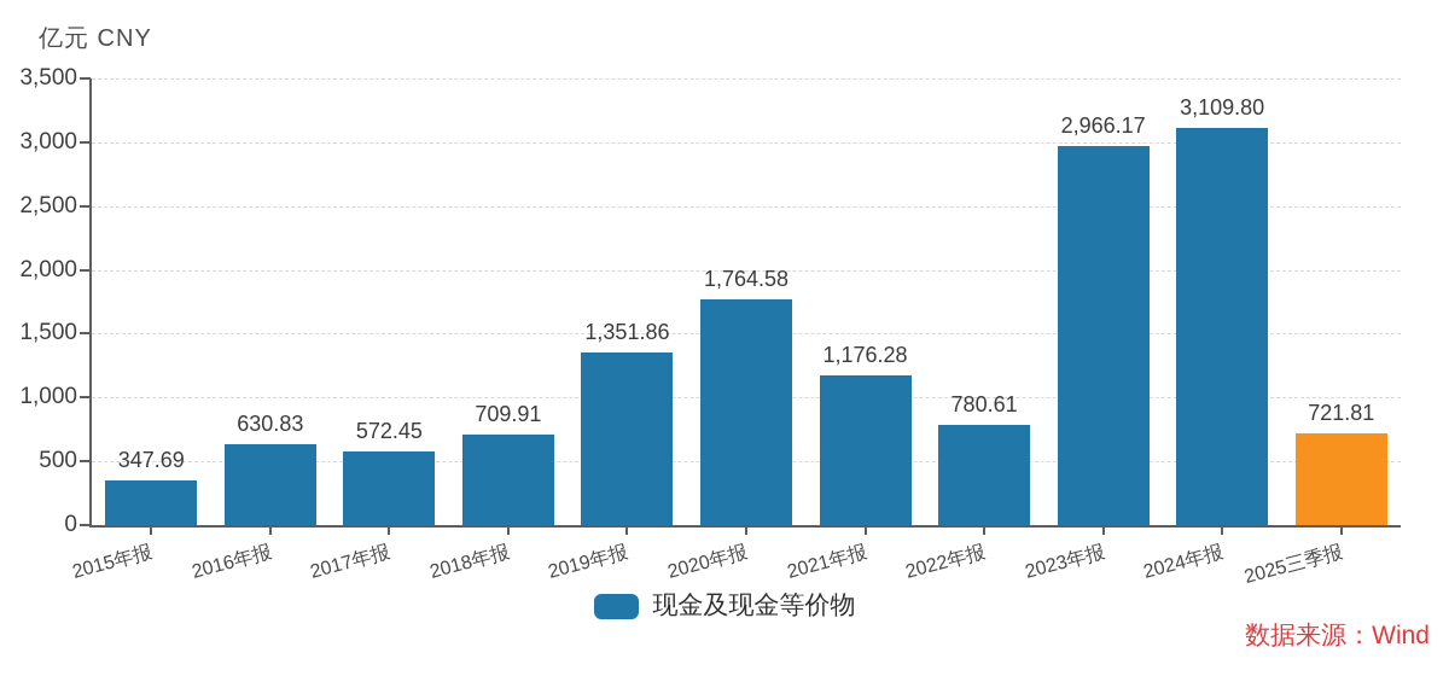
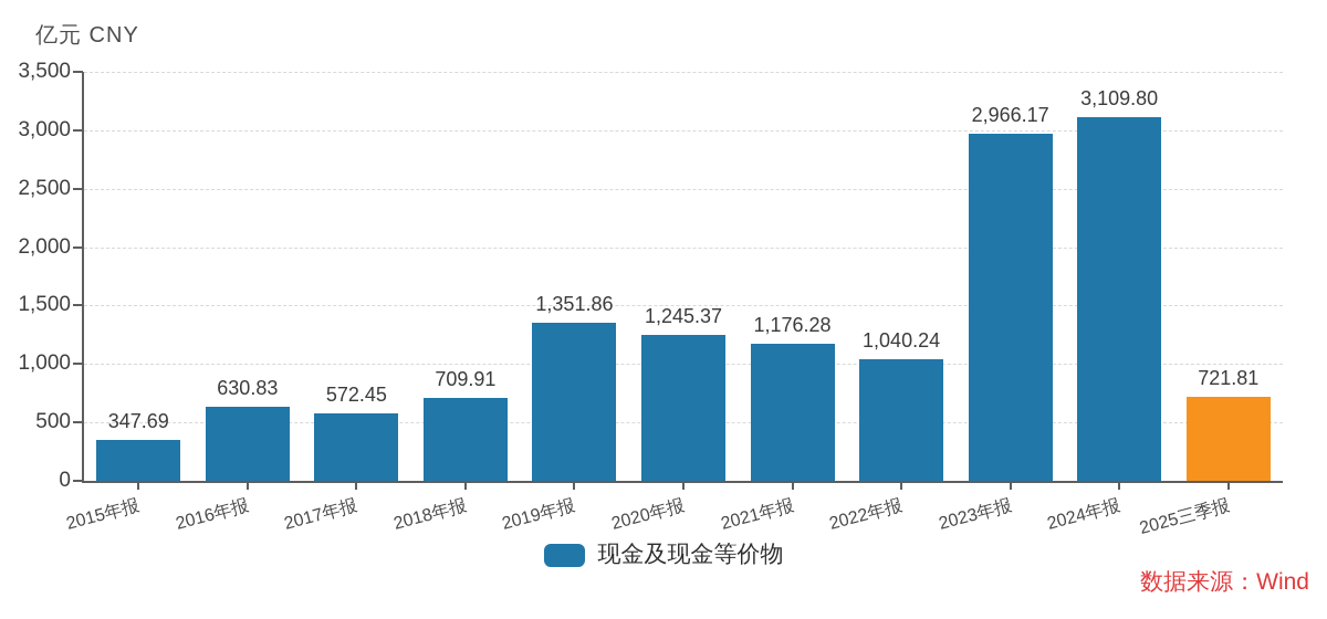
2020年报: 1,764.58 -> 1,245.37
2022年报: 780.61 -> 1,040.24
